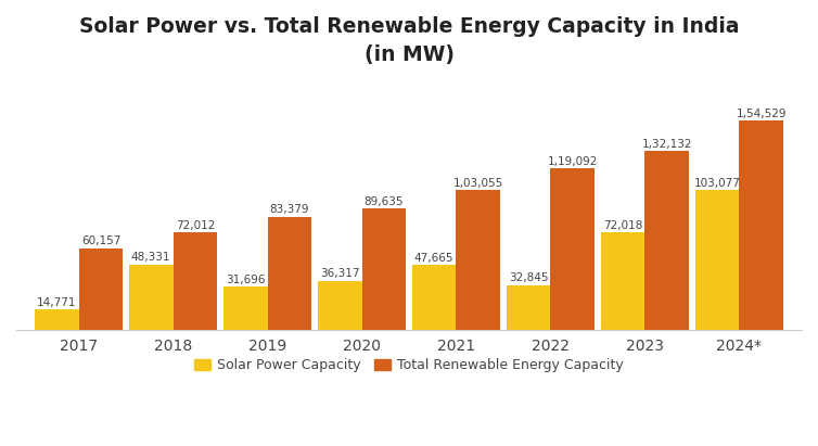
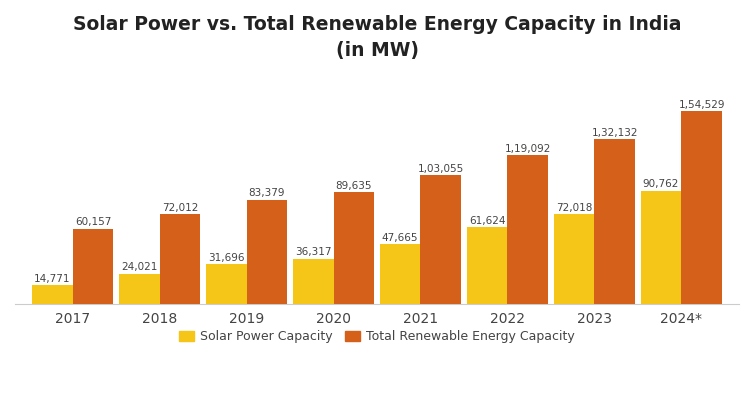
Solar Power Capacity/2018: 48,331 -> 24,021
Solar Power Capacity/2022: 32,845 -> 61,624
Solar Power Capacity/2024*: 103,077 -> 90,762
